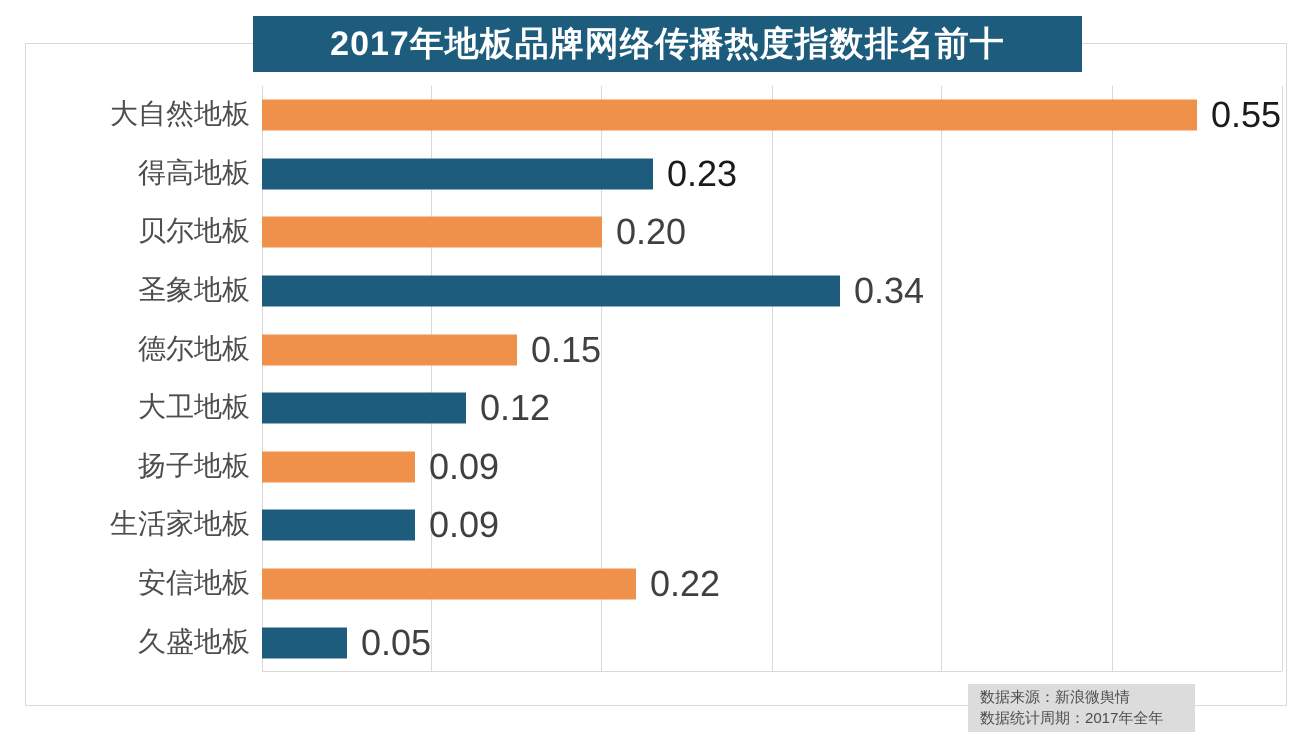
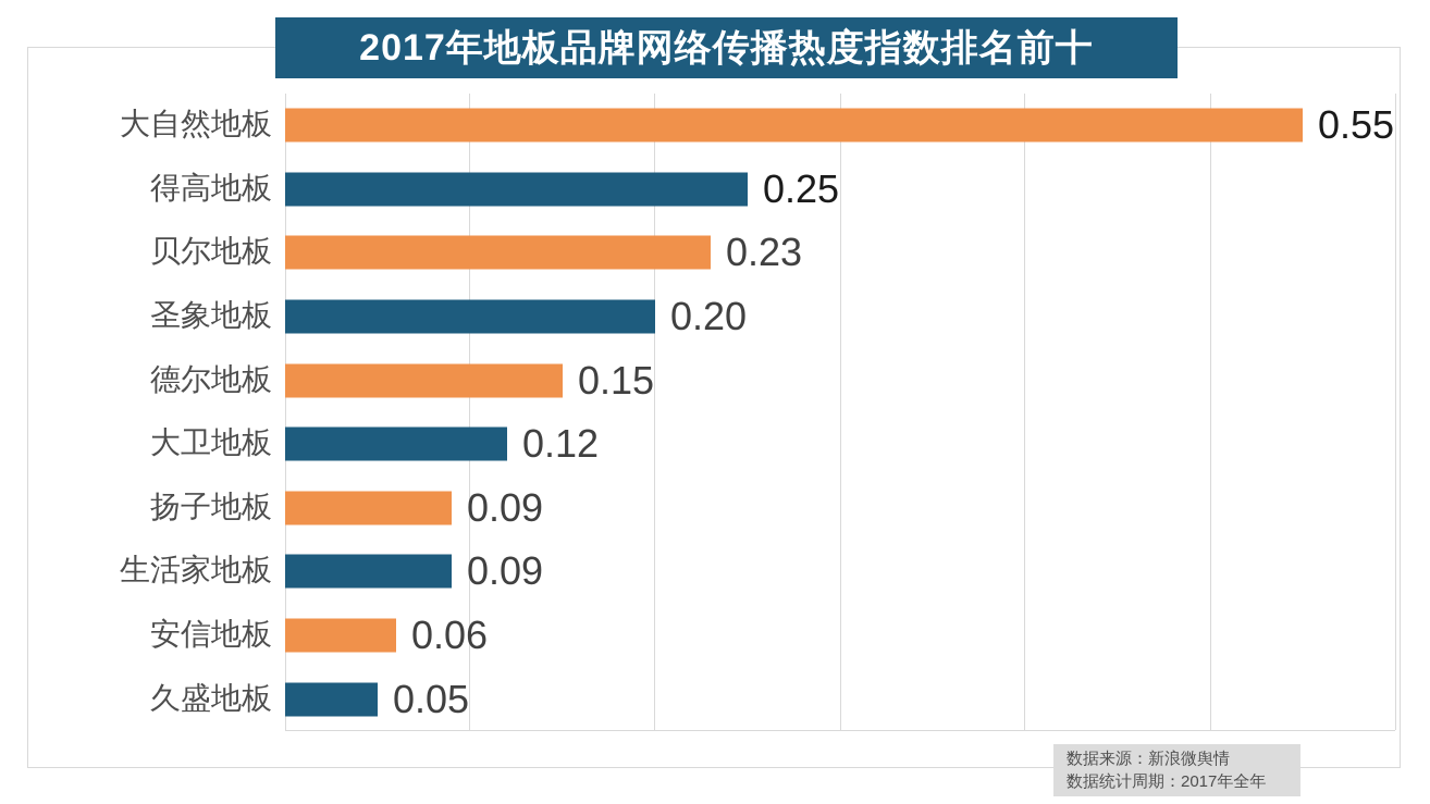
得高地板: 0.23 -> 0.25
贝尔地板: 0.20 -> 0.23
圣象地板: 0.34 -> 0.20
安信地板: 0.22 -> 0.06
